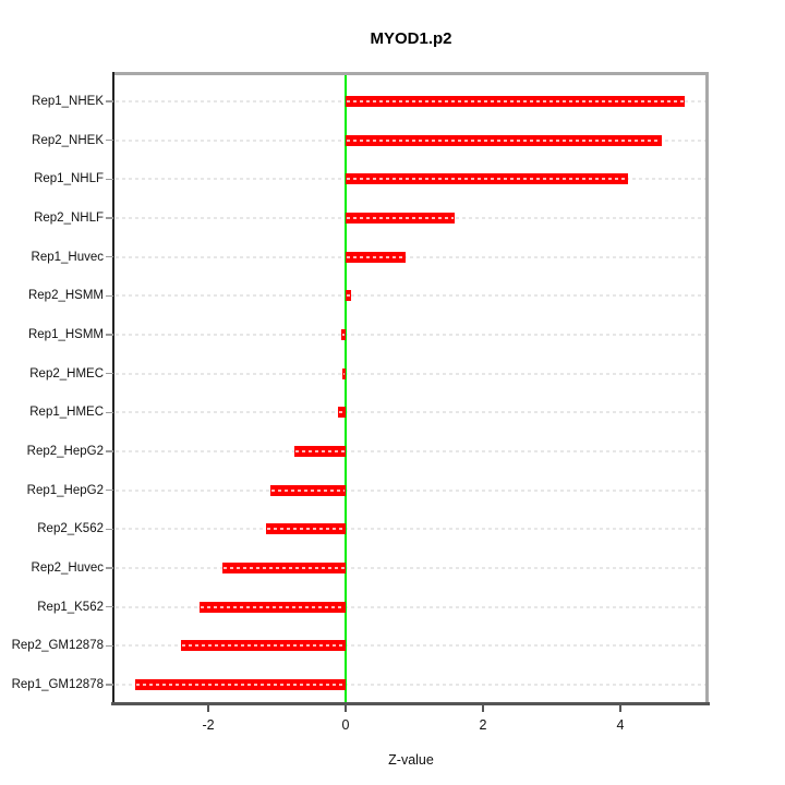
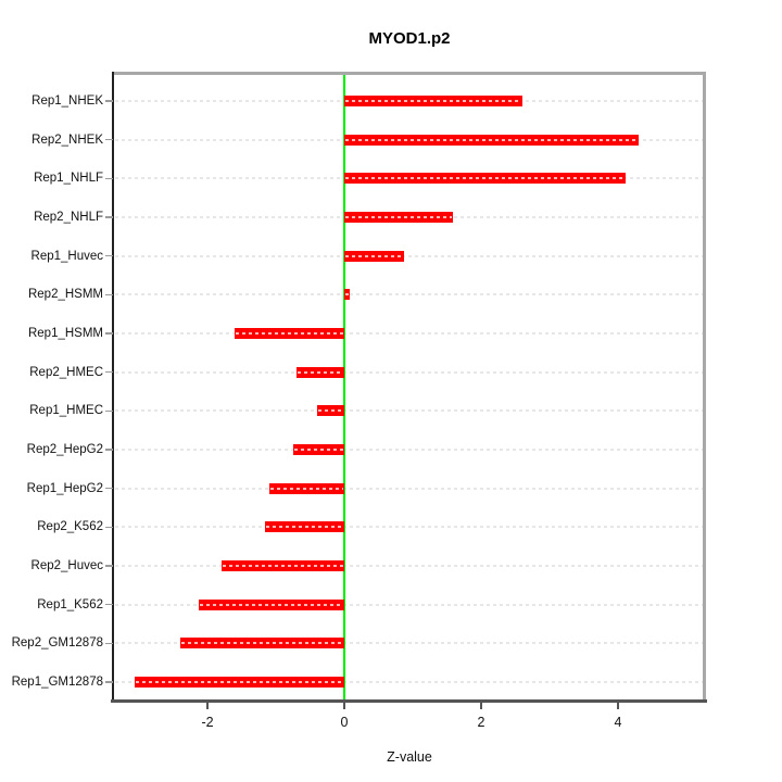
Rep1_NHEK: 4.9 -> 2.6
Rep2_NHEK: 4.6 -> 4.3
Rep1_HSMM: -0.1 -> -1.6
Rep2_HMEC: -0.1 -> -0.7
Rep1_HMEC: -0.1 -> -0.4
